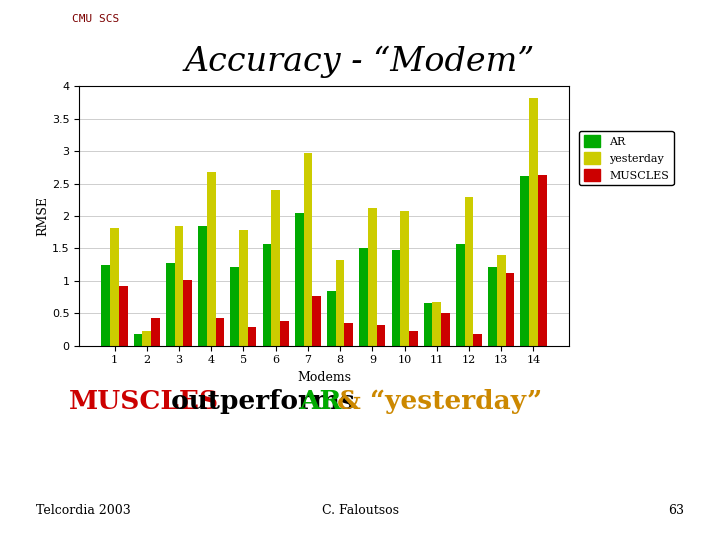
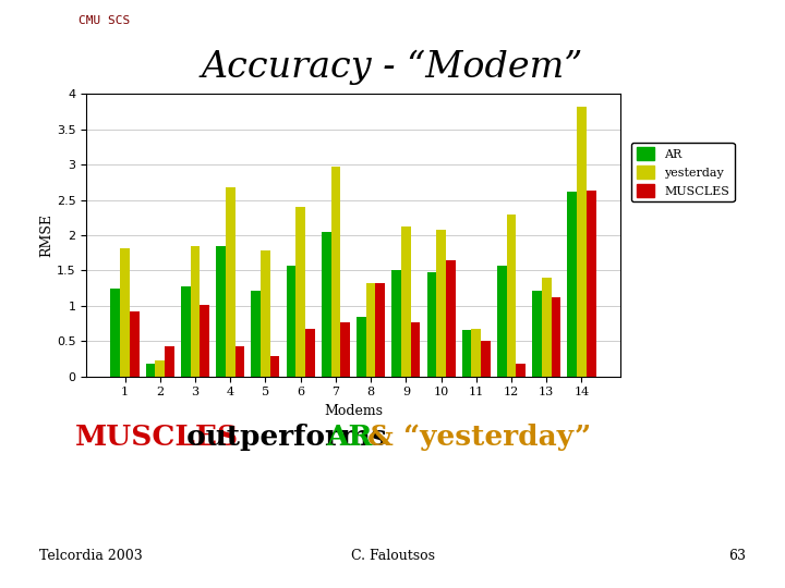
MUSCLES/6: 0.38 -> 0.68
MUSCLES/8: 0.35 -> 1.32
MUSCLES/9: 0.32 -> 0.76
MUSCLES/10: 0.22 -> 1.64
